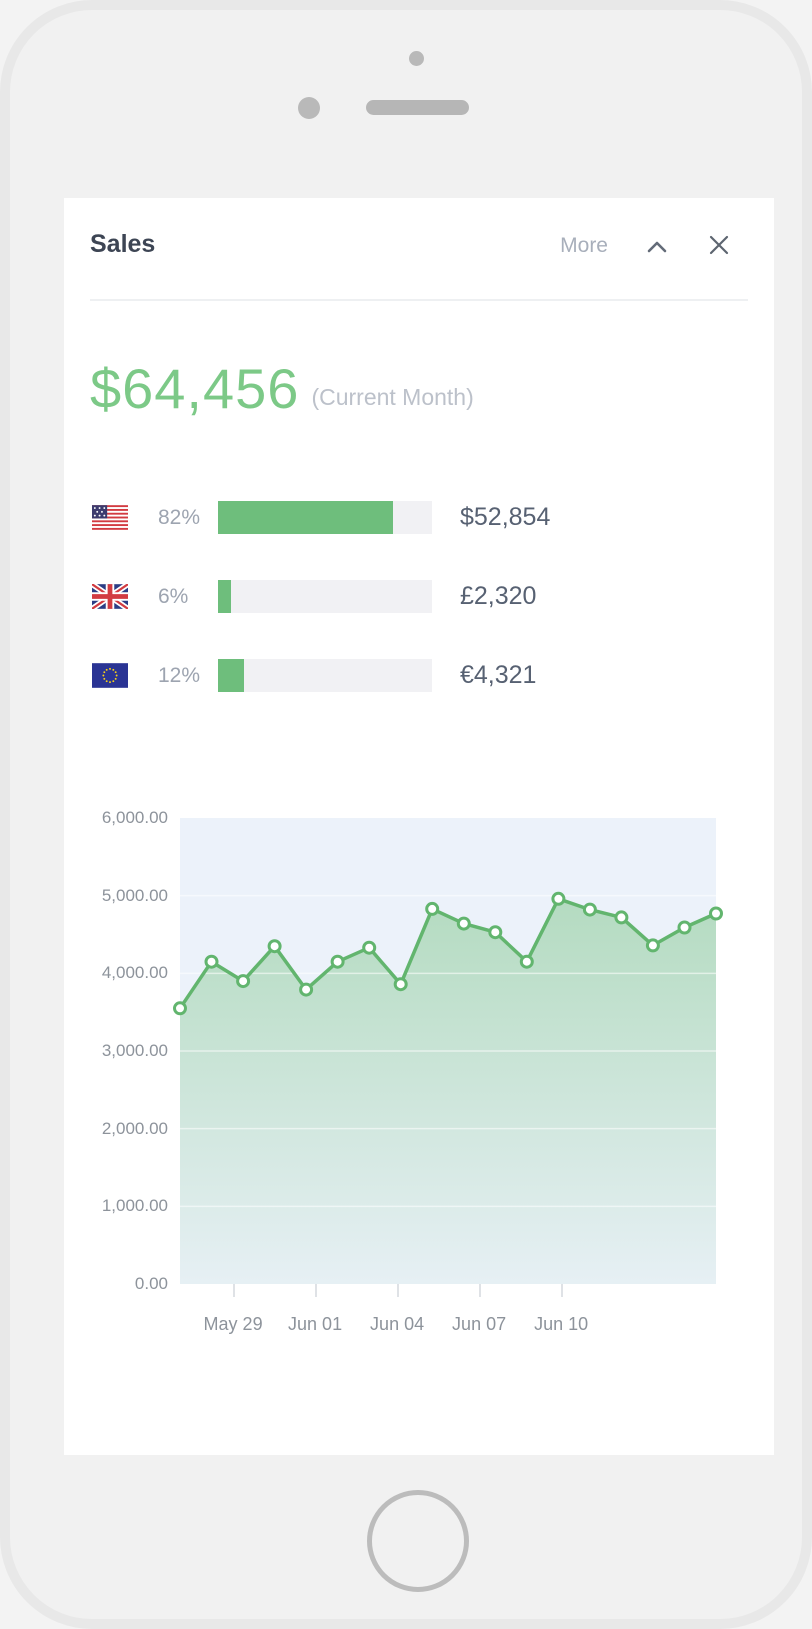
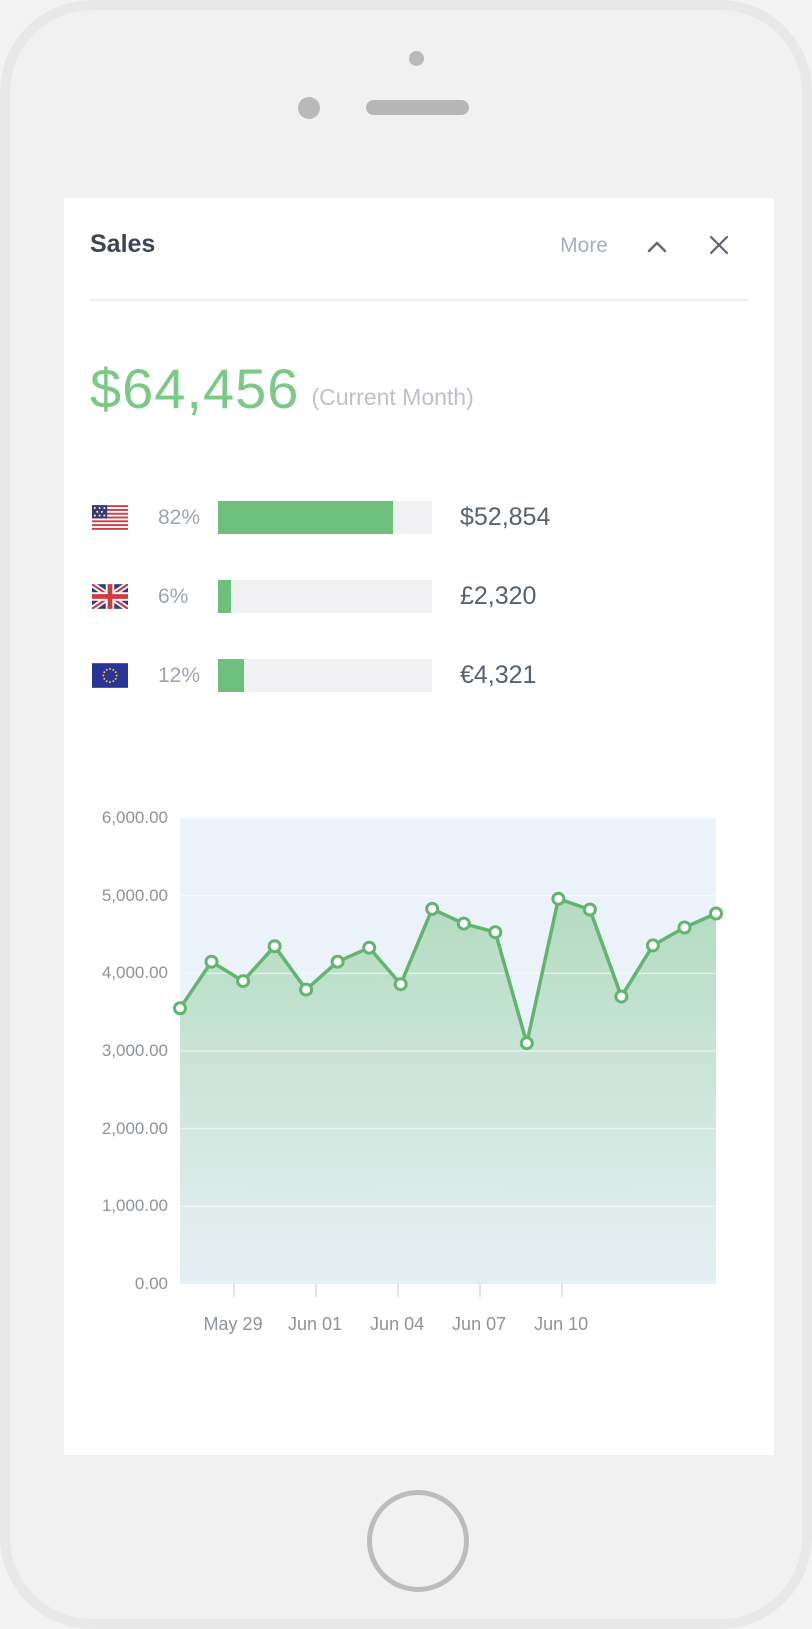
Jun 07: 4200 -> 3100
Jun 10: 4700 -> 3700
